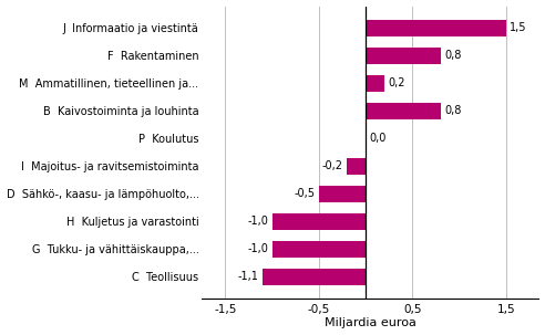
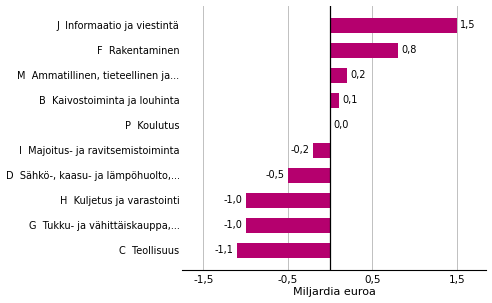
B Kaivostoiminta ja louhinta: 0,8 -> 0,1
